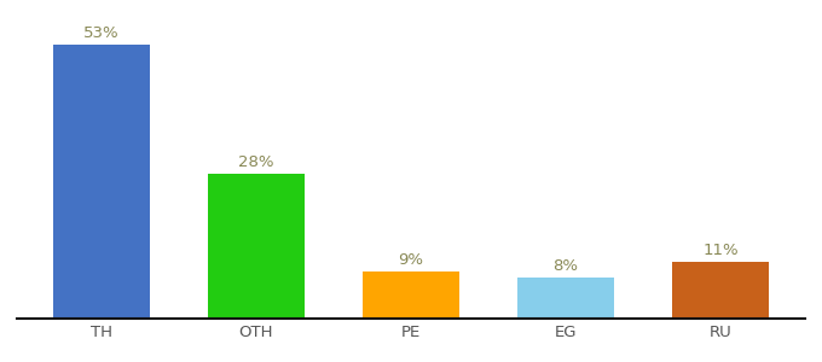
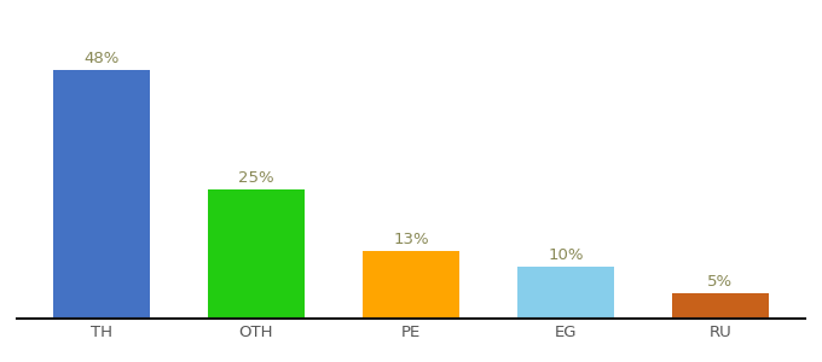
TH: 53% -> 48%
OTH: 28% -> 25%
PE: 9% -> 13%
EG: 8% -> 10%
RU: 11% -> 5%
